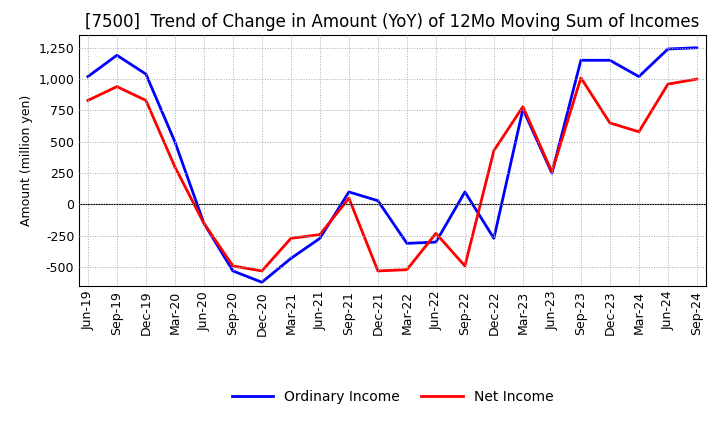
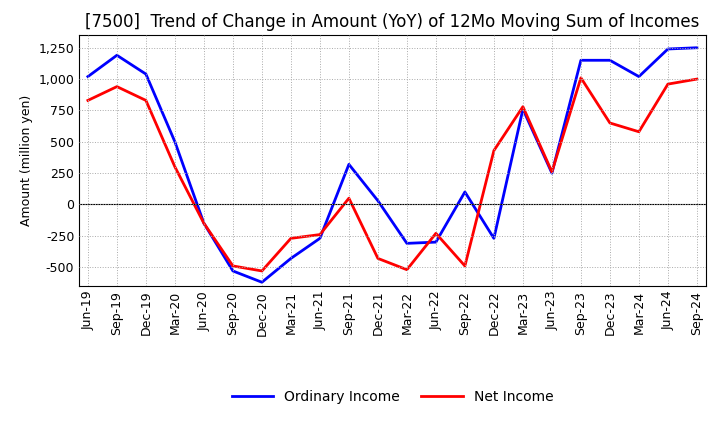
Ordinary Income/Sep-21: 100 -> 320
Net Income/Dec-21: -530 -> -430
